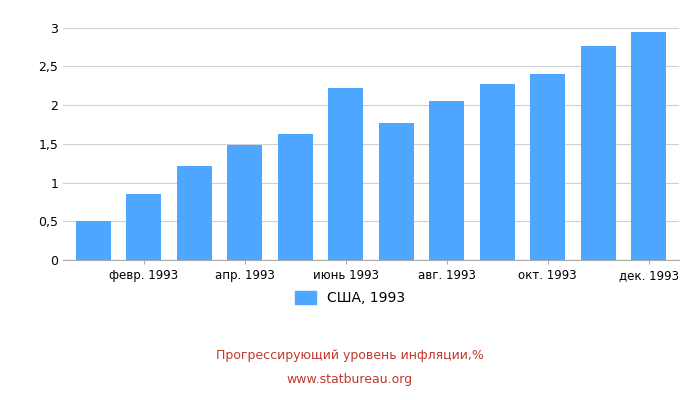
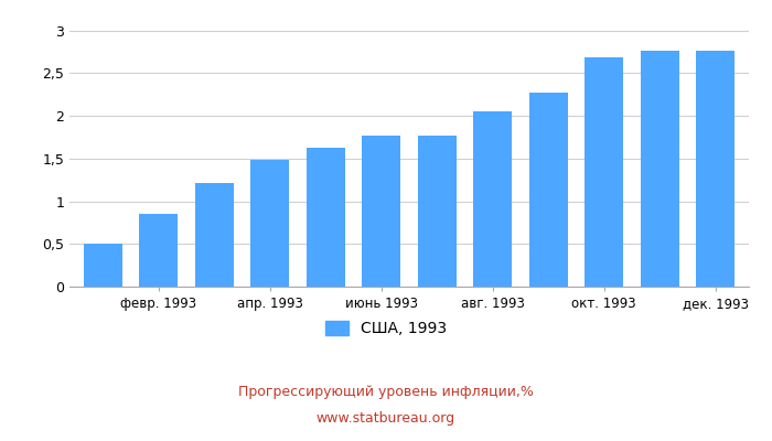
июнь 1993: 2,22 -> 1,77
окт. 1993: 2,40 -> 2,69
дек. 1993: 2,94 -> 2,76
